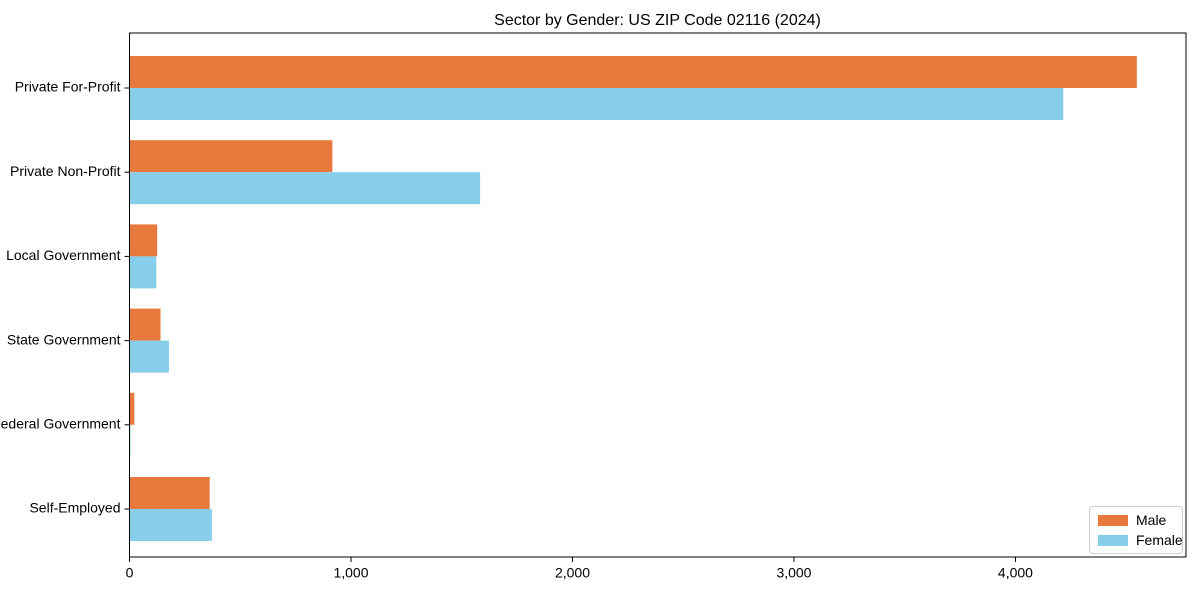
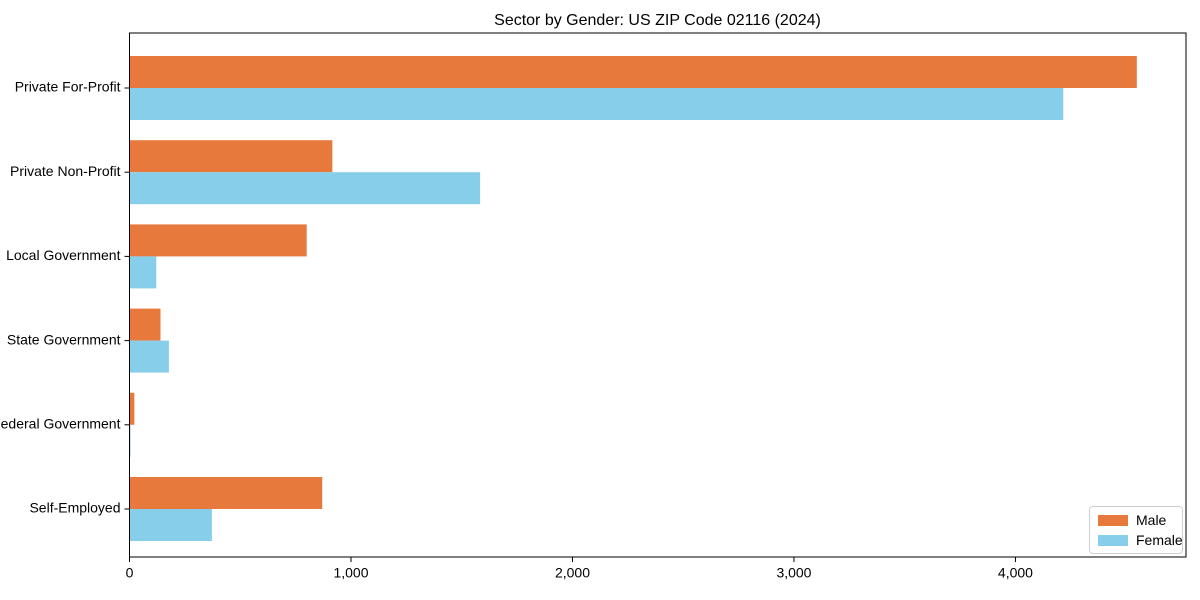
Male/Local Government: 120 -> 800
Male/Self-Employed: 360 -> 870
